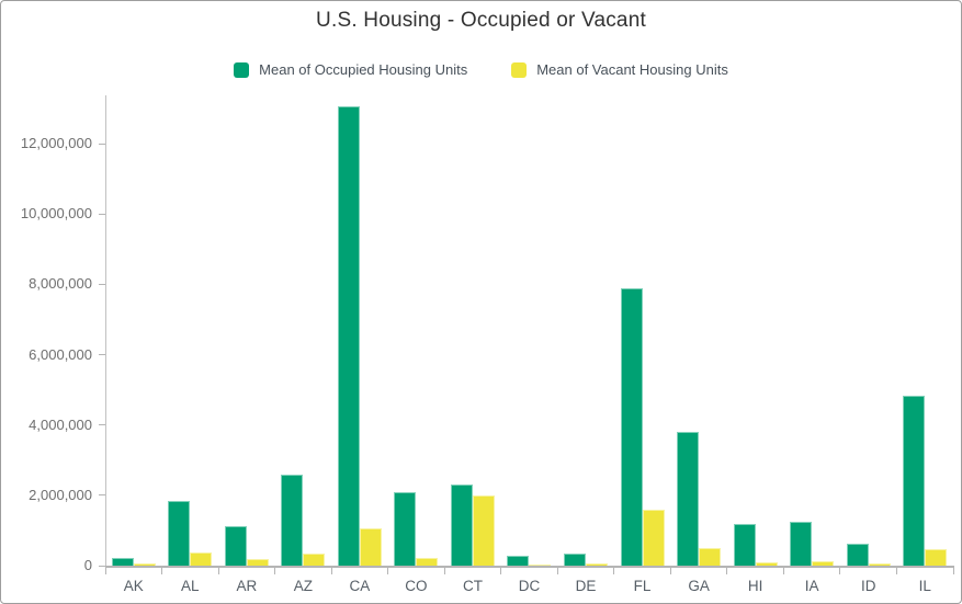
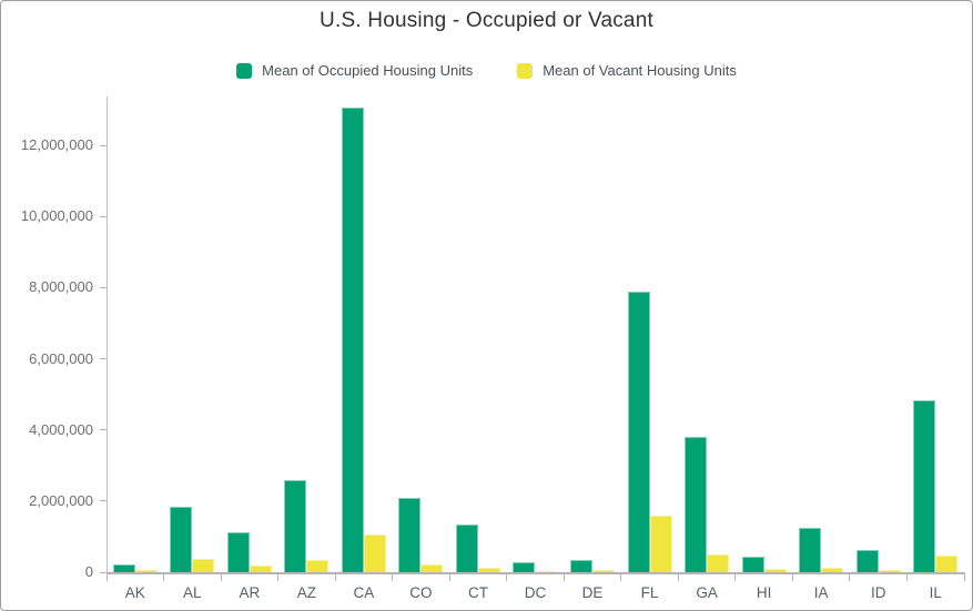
Mean of Occupied Housing Units/CT: 2300000 -> 1400000
Mean of Vacant Housing Units/CT: 2000000 -> 100000
Mean of Occupied Housing Units/HI: 1200000 -> 400000
